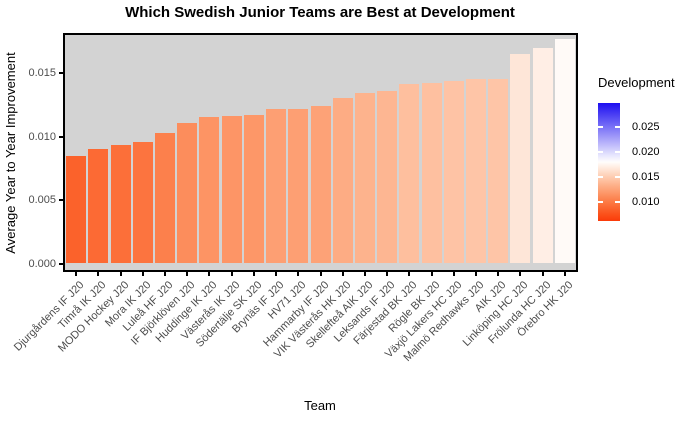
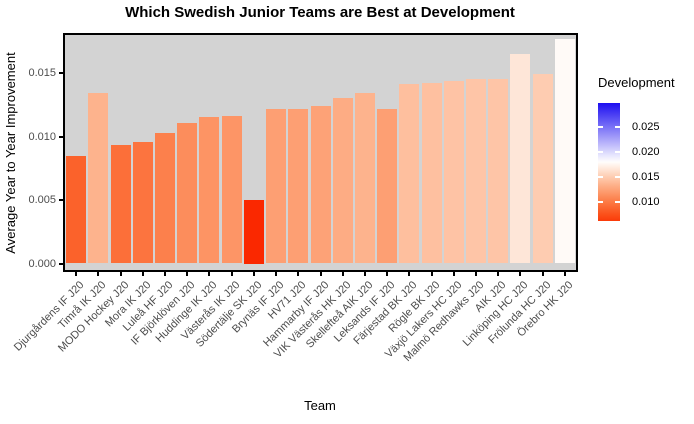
Timrå IK J20: 0.0090 -> 0.0134
Södertälje SK J20: 0.0117 -> 0.0050
Leksands IF J20: 0.0136 -> 0.0122
Frölunda HC J20: 0.0170 -> 0.0149
